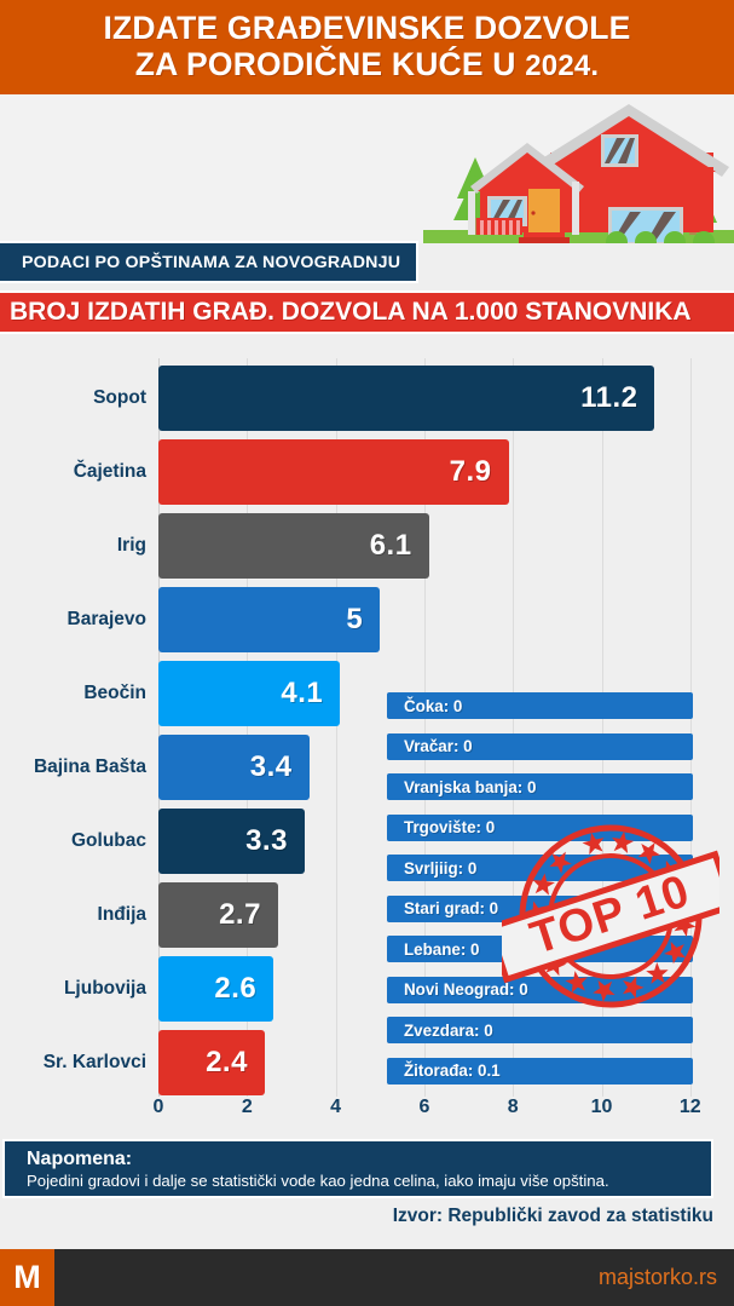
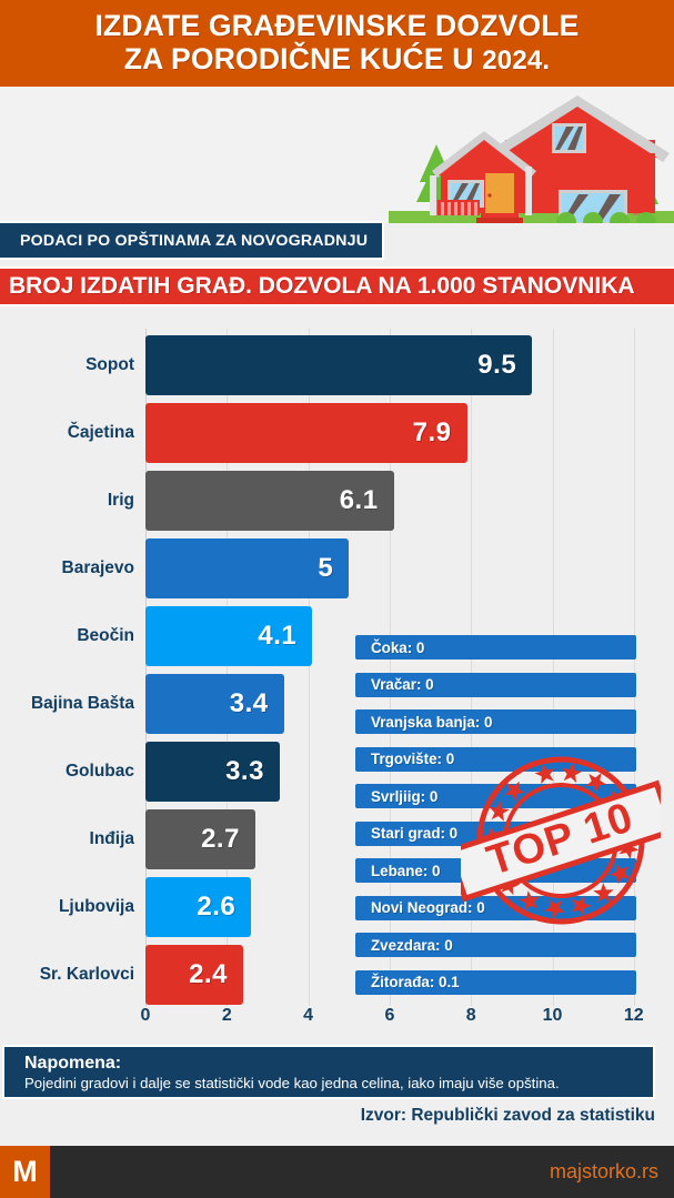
Sopot: 11.2 -> 9.5
